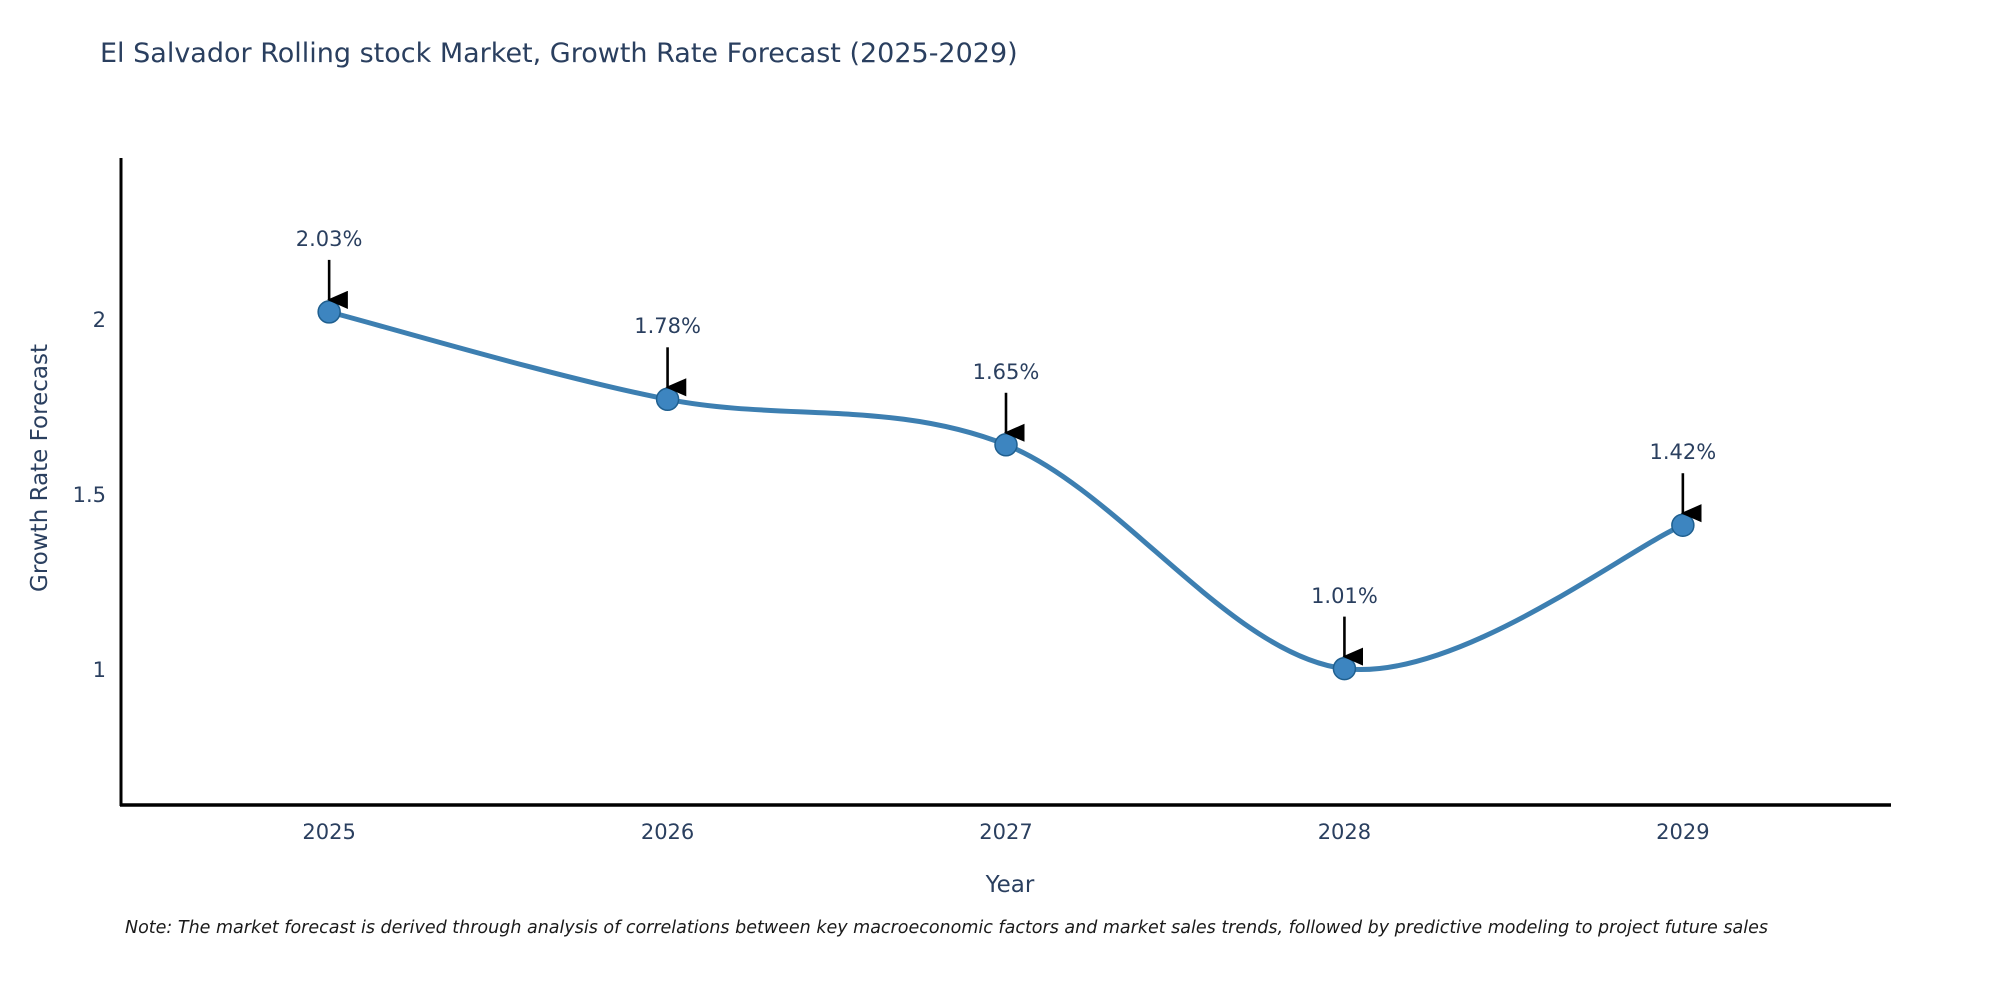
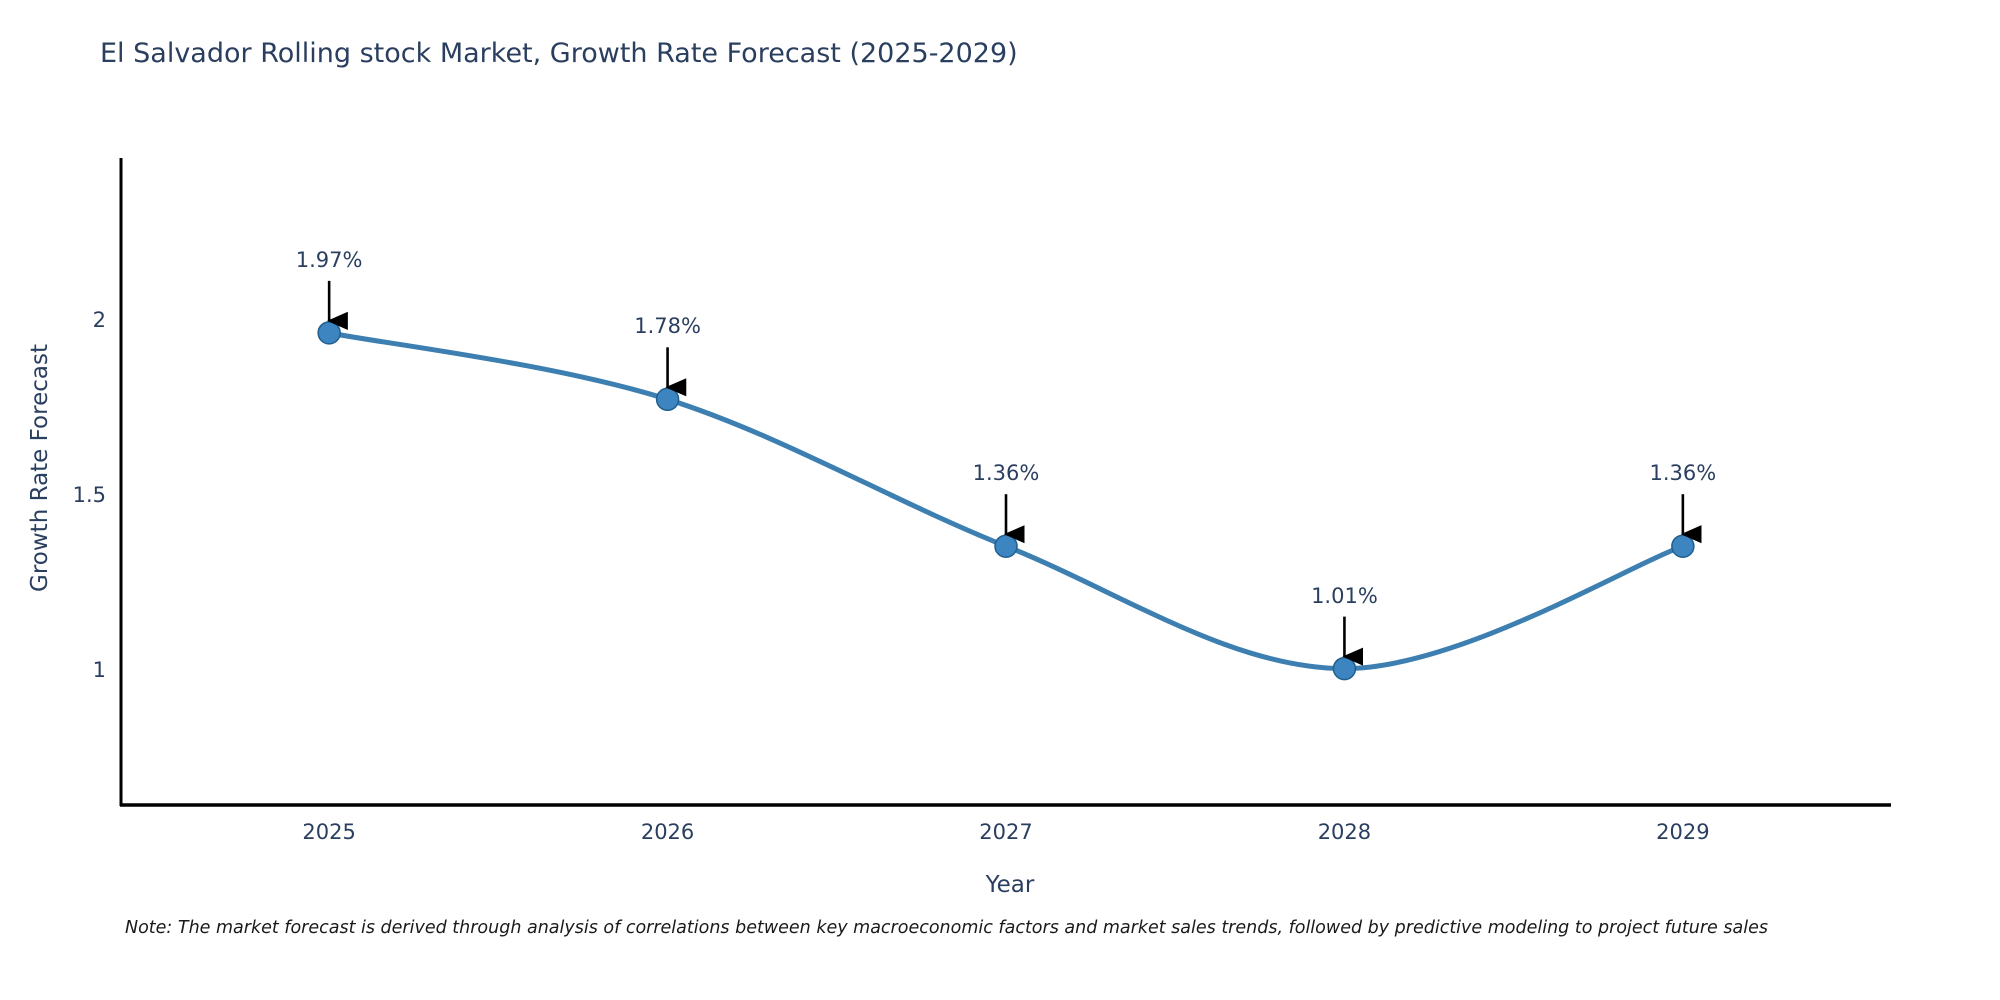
2025: 2.03% -> 1.97%
2027: 1.65% -> 1.36%
2029: 1.42% -> 1.36%
